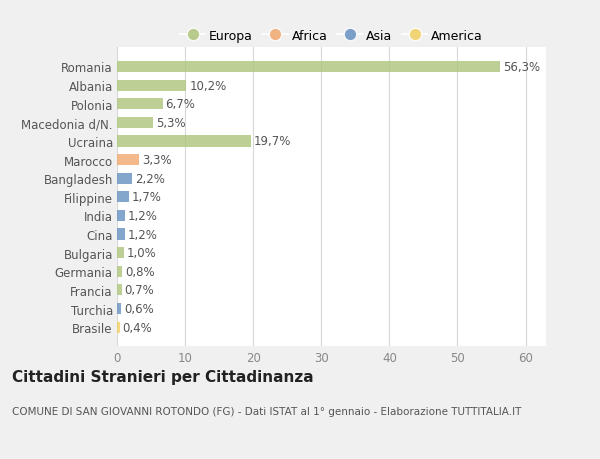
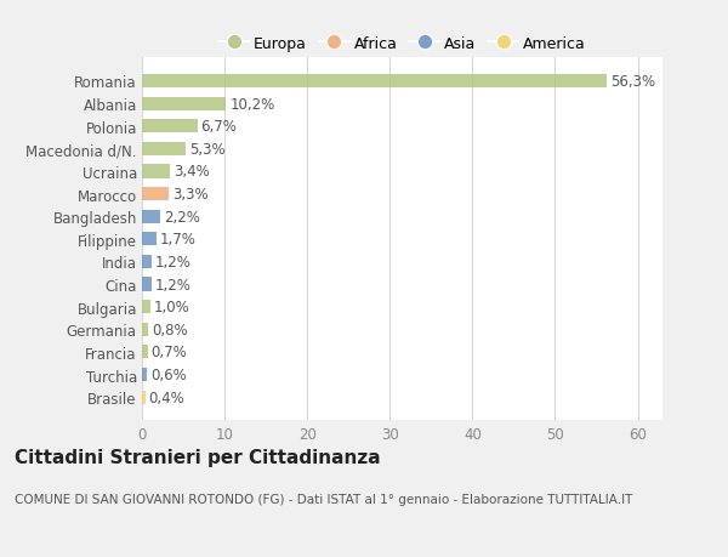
Ucraina: 19,7% -> 3,4%
